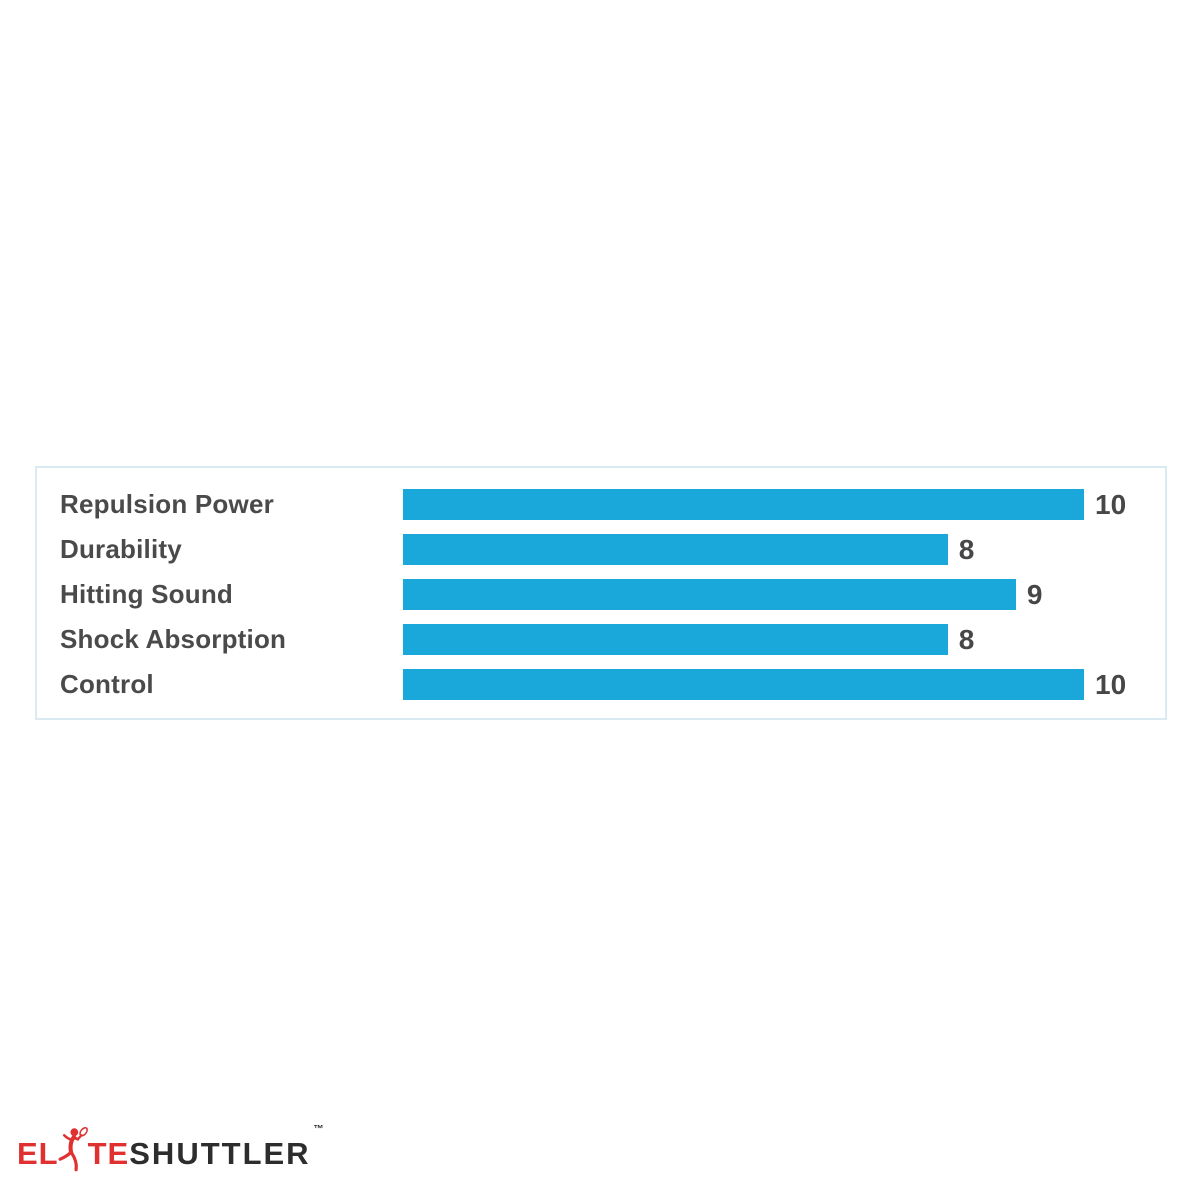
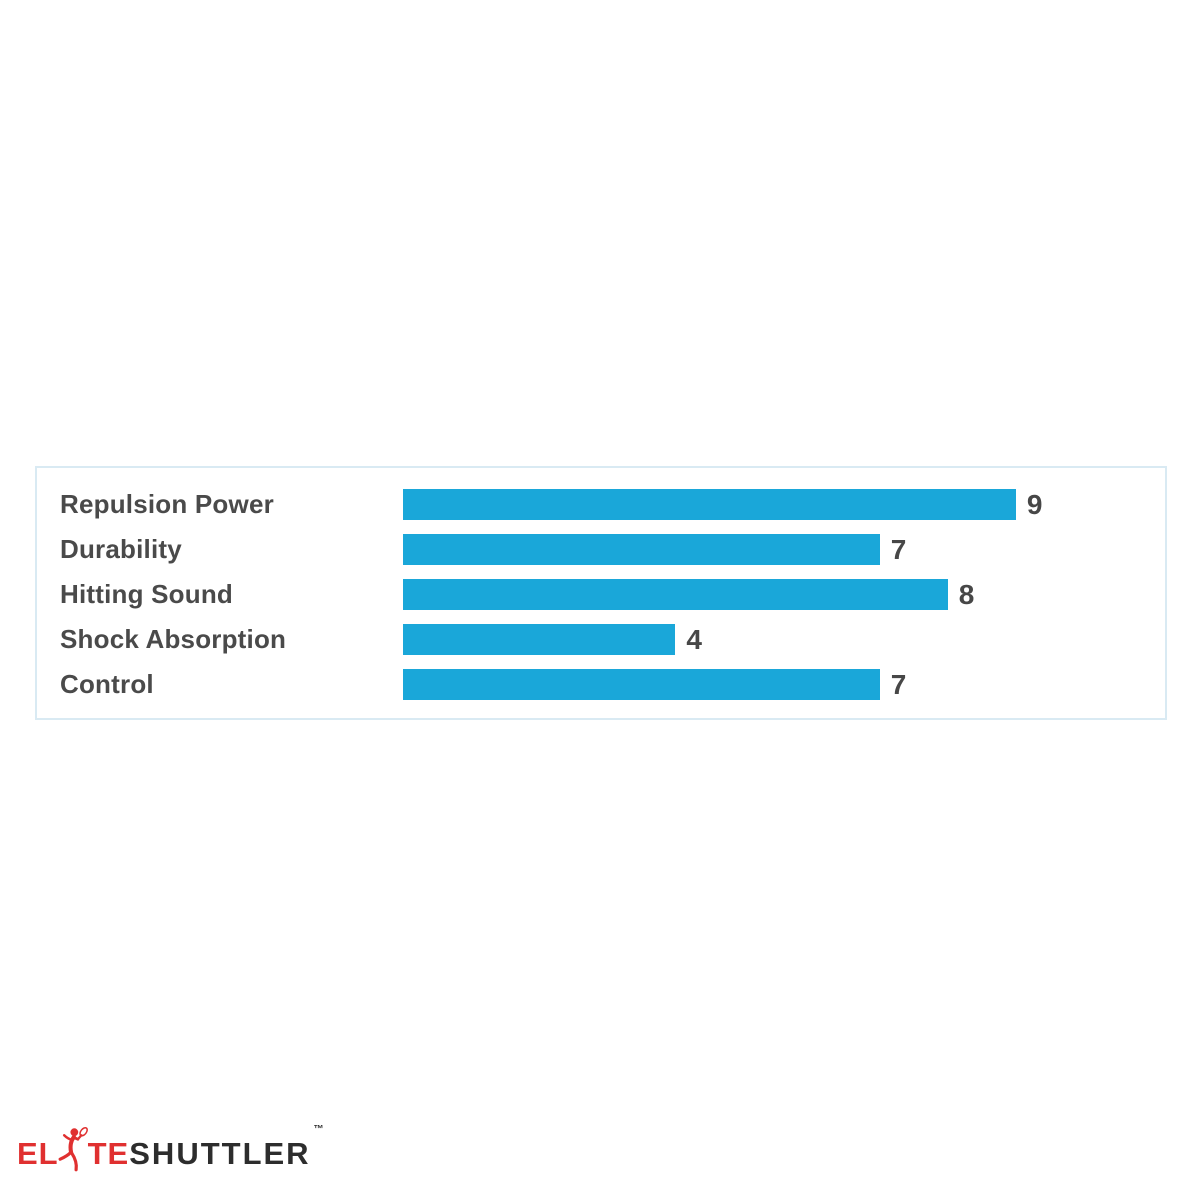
Repulsion Power: 10 -> 9
Durability: 8 -> 7
Hitting Sound: 9 -> 8
Shock Absorption: 8 -> 4
Control: 10 -> 7
